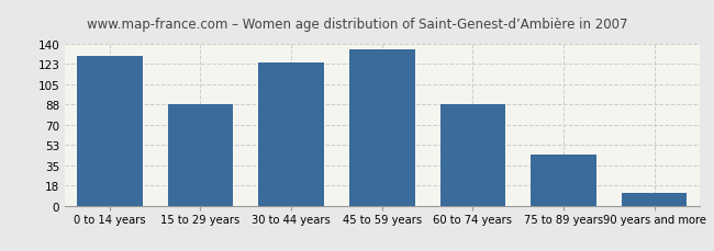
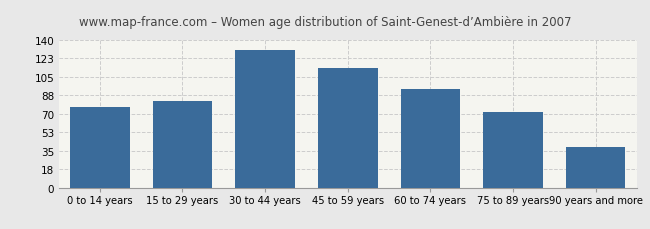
0 to 14 years: 130 -> 77
15 to 29 years: 88 -> 82
30 to 44 years: 124 -> 131
45 to 59 years: 136 -> 114
60 to 74 years: 88 -> 94
75 to 89 years: 44 -> 72
90 years and more: 11 -> 39
